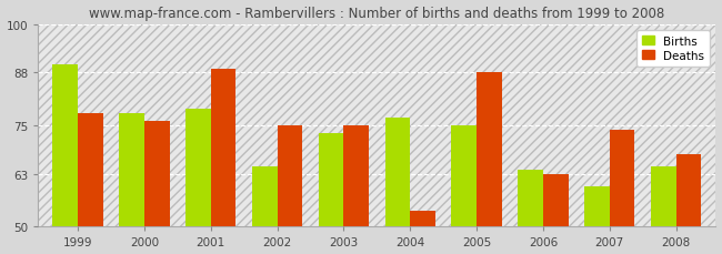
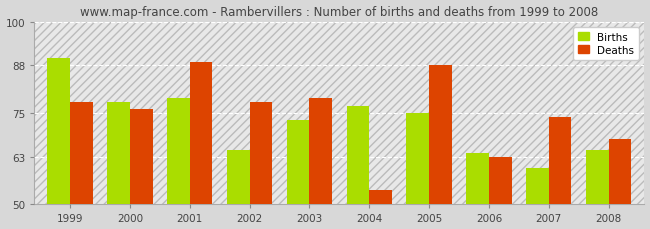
Deaths/2002: 75 -> 78
Deaths/2003: 75 -> 79
